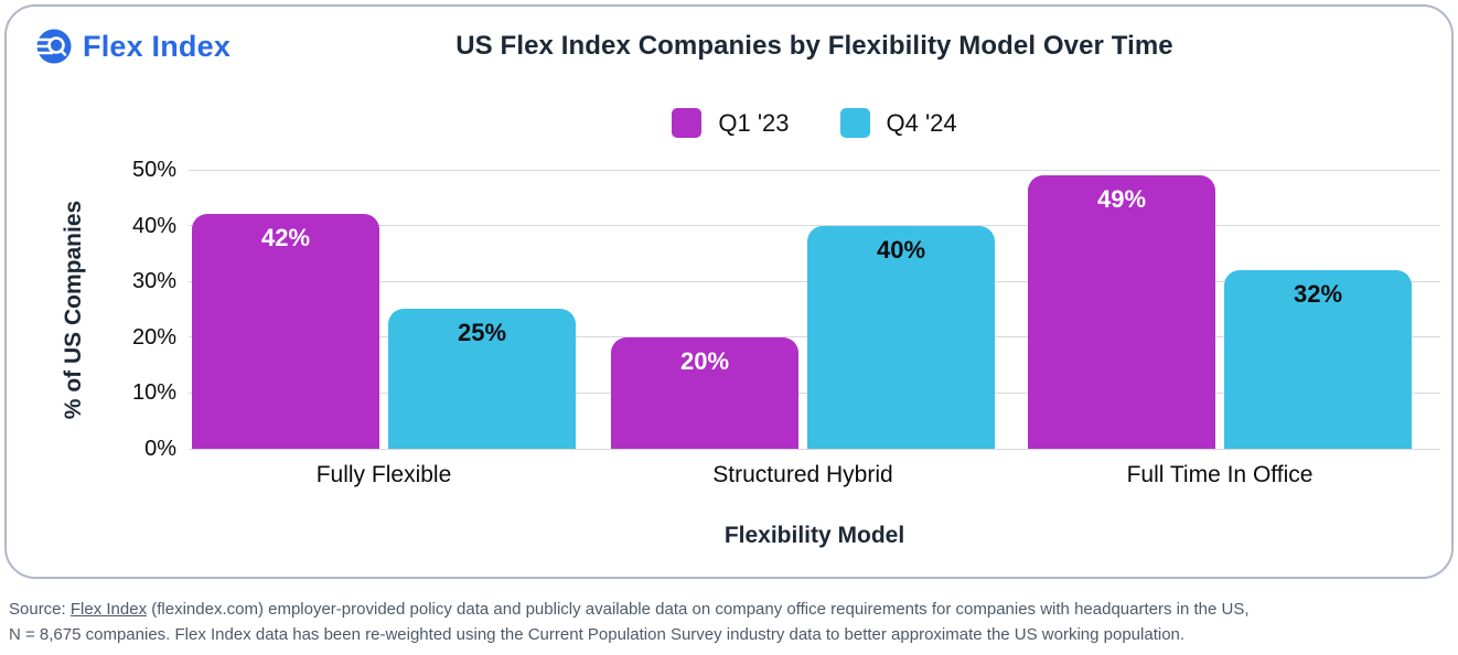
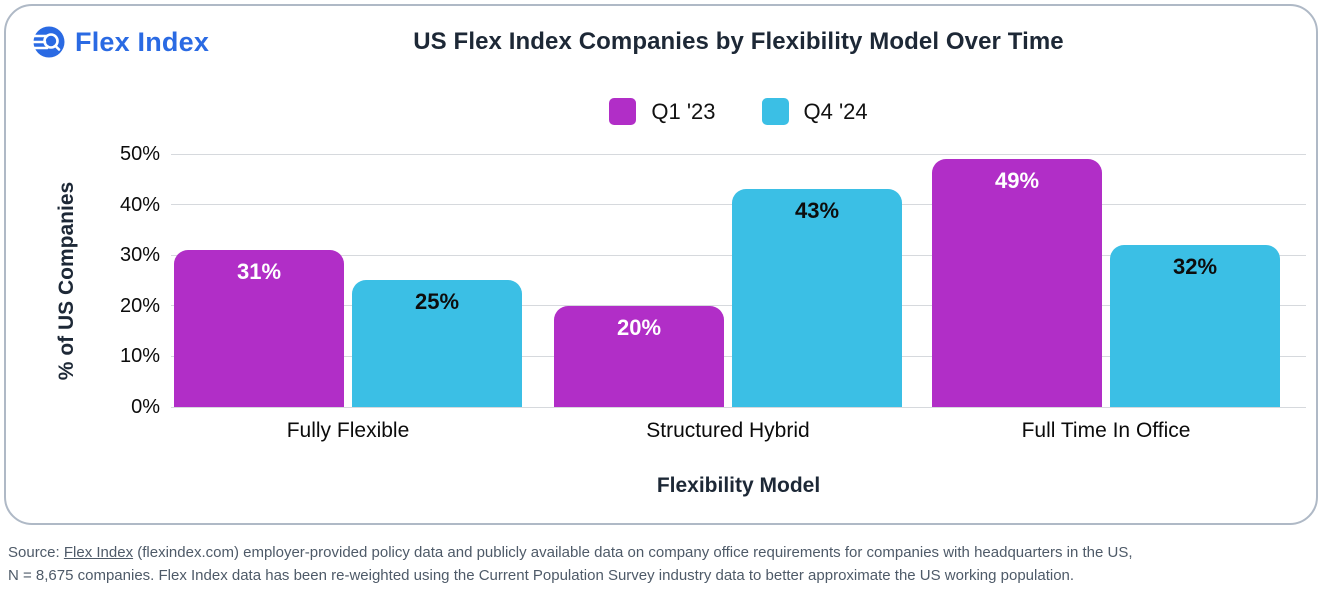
Q1 '23/Fully Flexible: 42% -> 31%
Q4 '24/Structured Hybrid: 40% -> 43%
